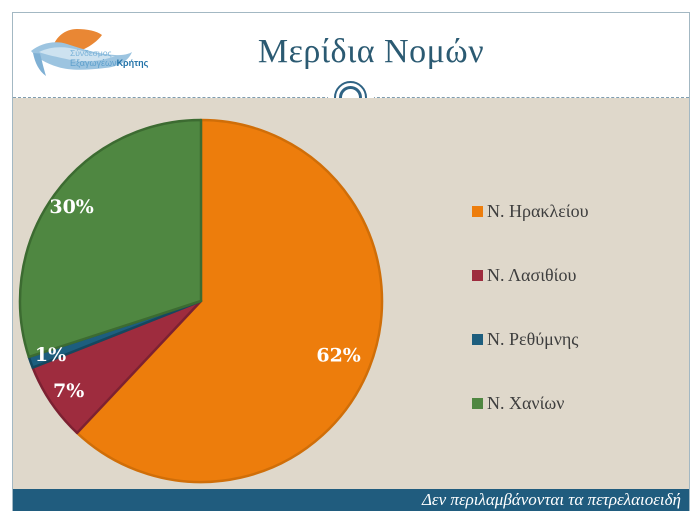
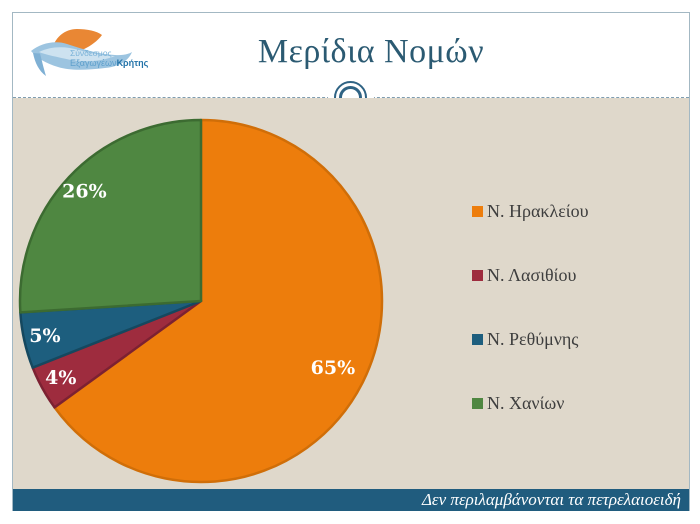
Ν. Ηρακλείου: 62% -> 65%
Ν. Λασιθίου: 7% -> 4%
Ν. Ρεθύμνης: 1% -> 5%
Ν. Χανίων: 30% -> 26%
